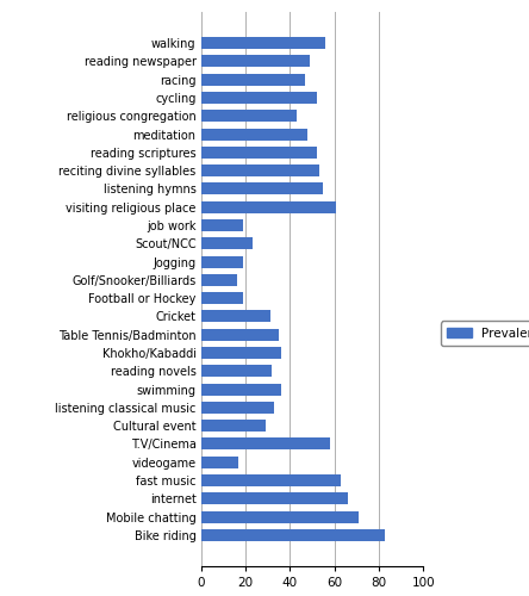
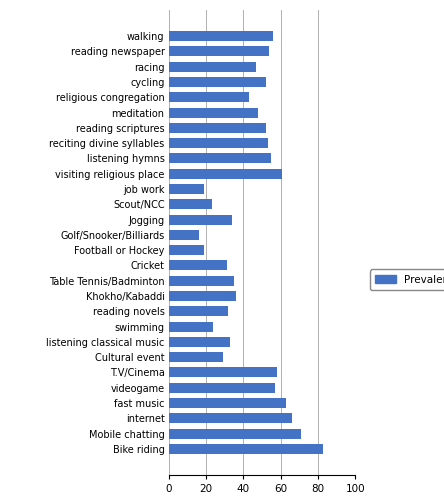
reading newspaper: 49 -> 54
Jogging: 19 -> 34
swimming: 36 -> 24
videogame: 17 -> 57
